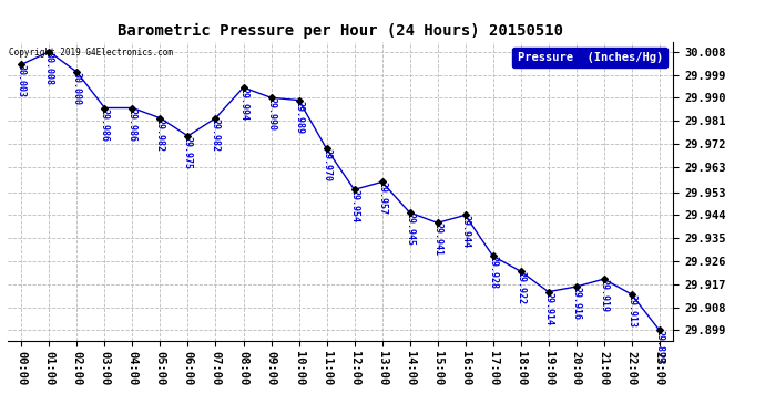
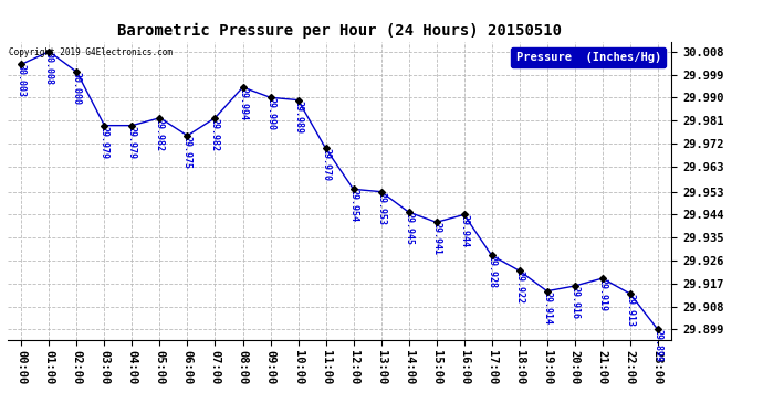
03:00: 29.986 -> 29.979
04:00: 29.986 -> 29.979
13:00: 29.957 -> 29.953
